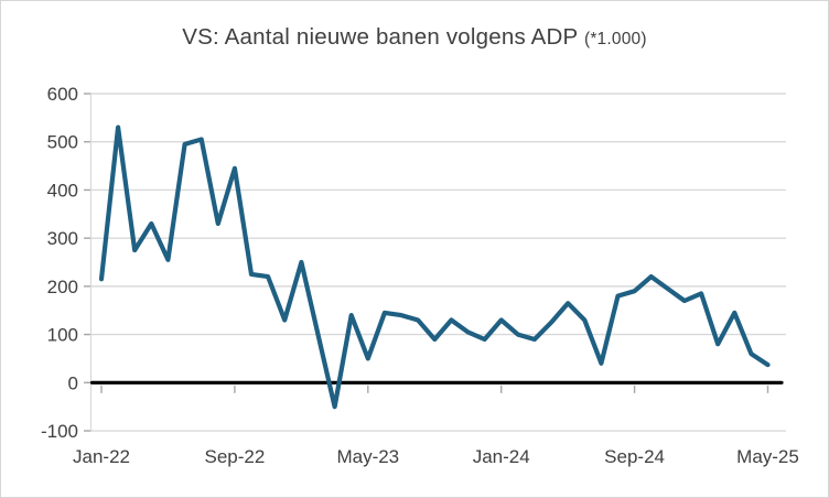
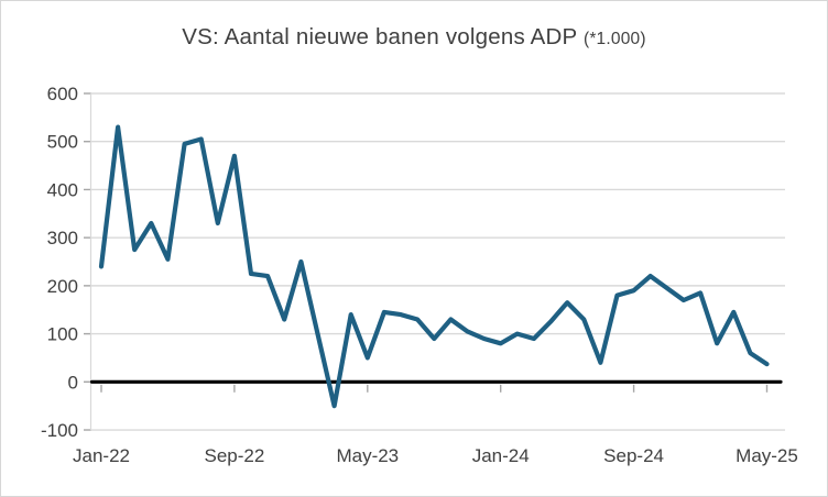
Jan-22: 220 -> 240
Sep-22: 440 -> 470
Jan-24: 130 -> 80
